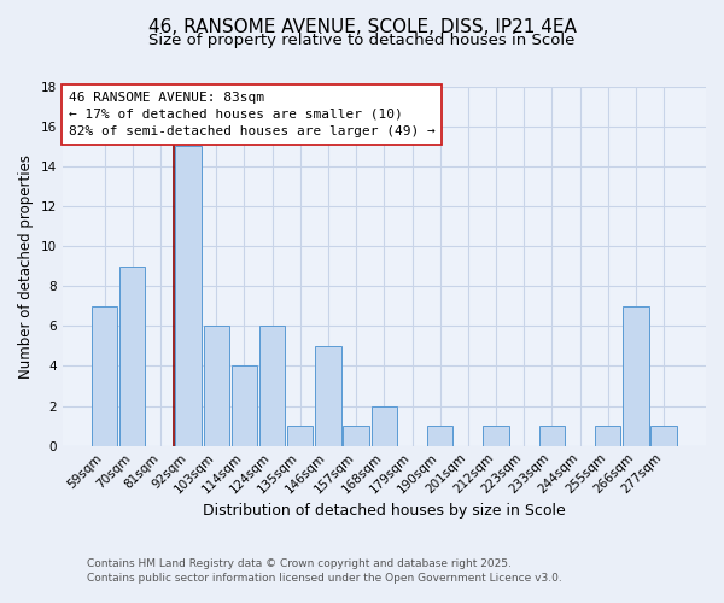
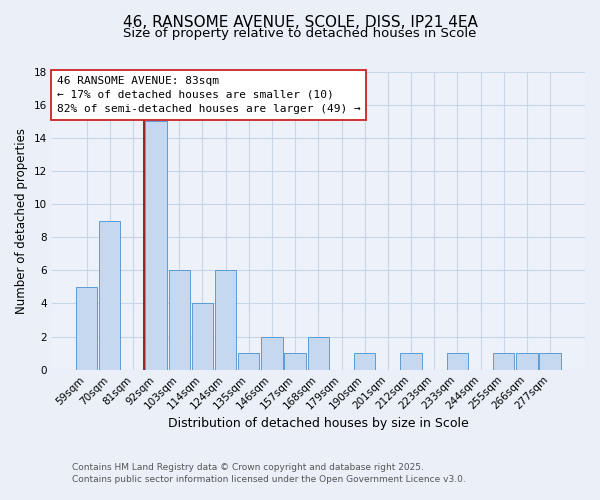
59sqm: 7 -> 5
146sqm: 5 -> 2
266sqm: 7 -> 1
